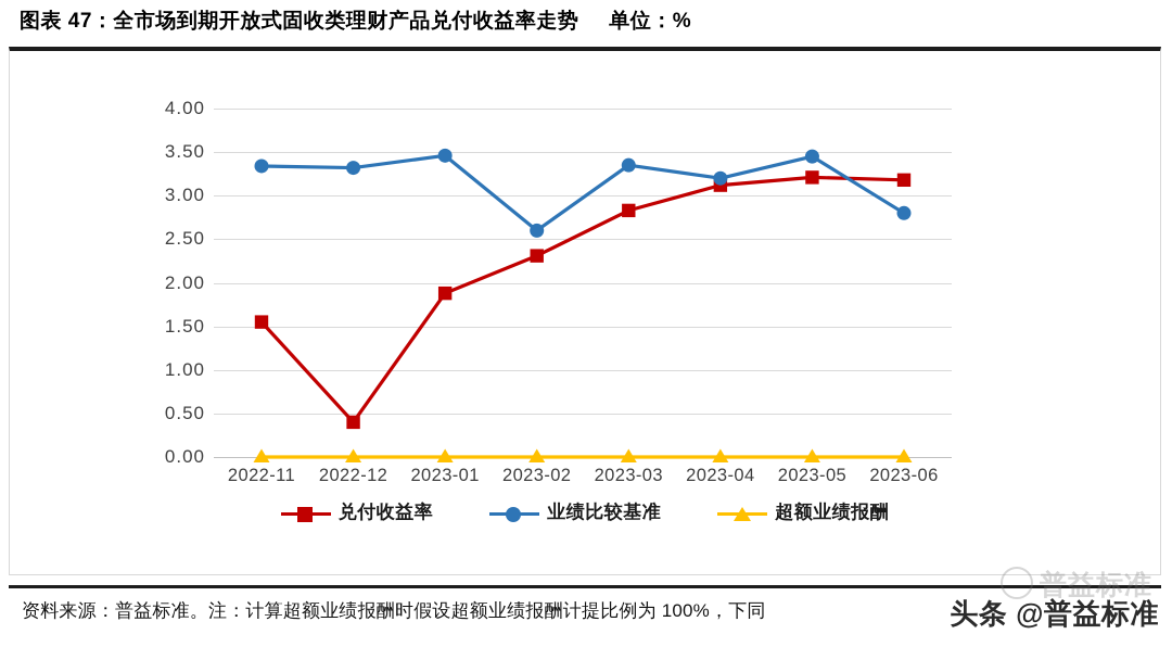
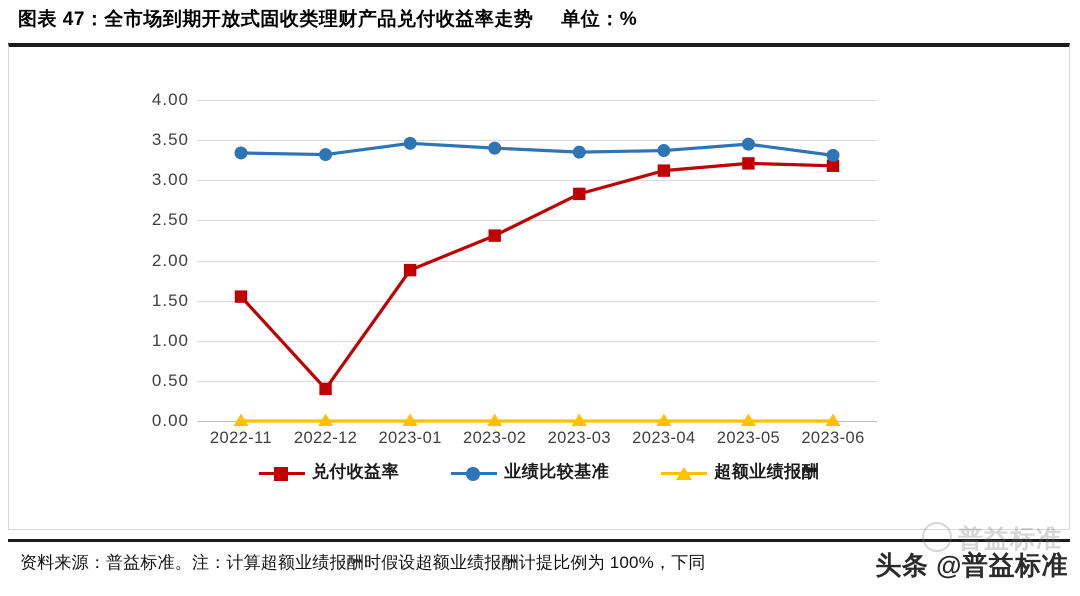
业绩比较基准/2023-02: 2.6 -> 3.4
业绩比较基准/2023-04: 3.2 -> 3.4
业绩比较基准/2023-06: 2.8 -> 3.3
